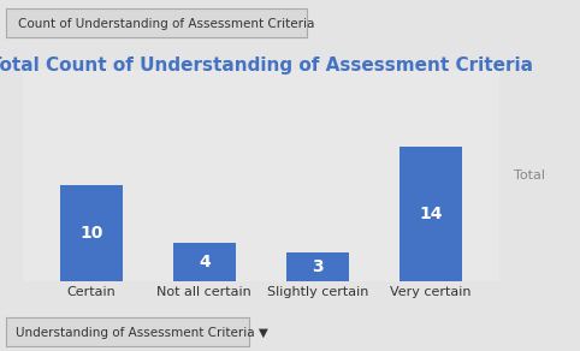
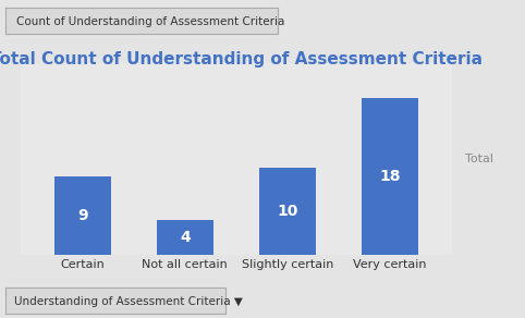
Certain: 10 -> 9
Slightly certain: 3 -> 10
Very certain: 14 -> 18
